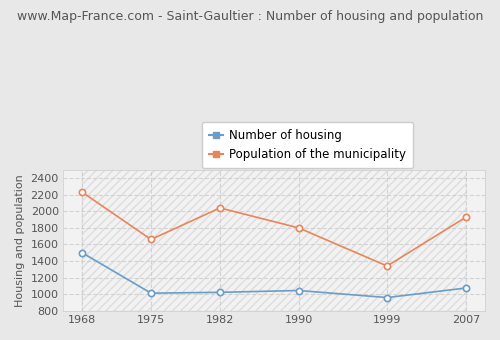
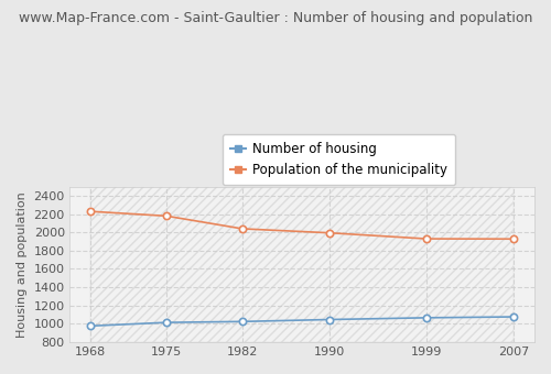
Number of housing/1968: 1500 -> 980
Population of the municipality/1975: 1660 -> 2180
Population of the municipality/1990: 1800 -> 2000
Number of housing/1999: 960 -> 1060
Population of the municipality/1999: 1340 -> 1930
